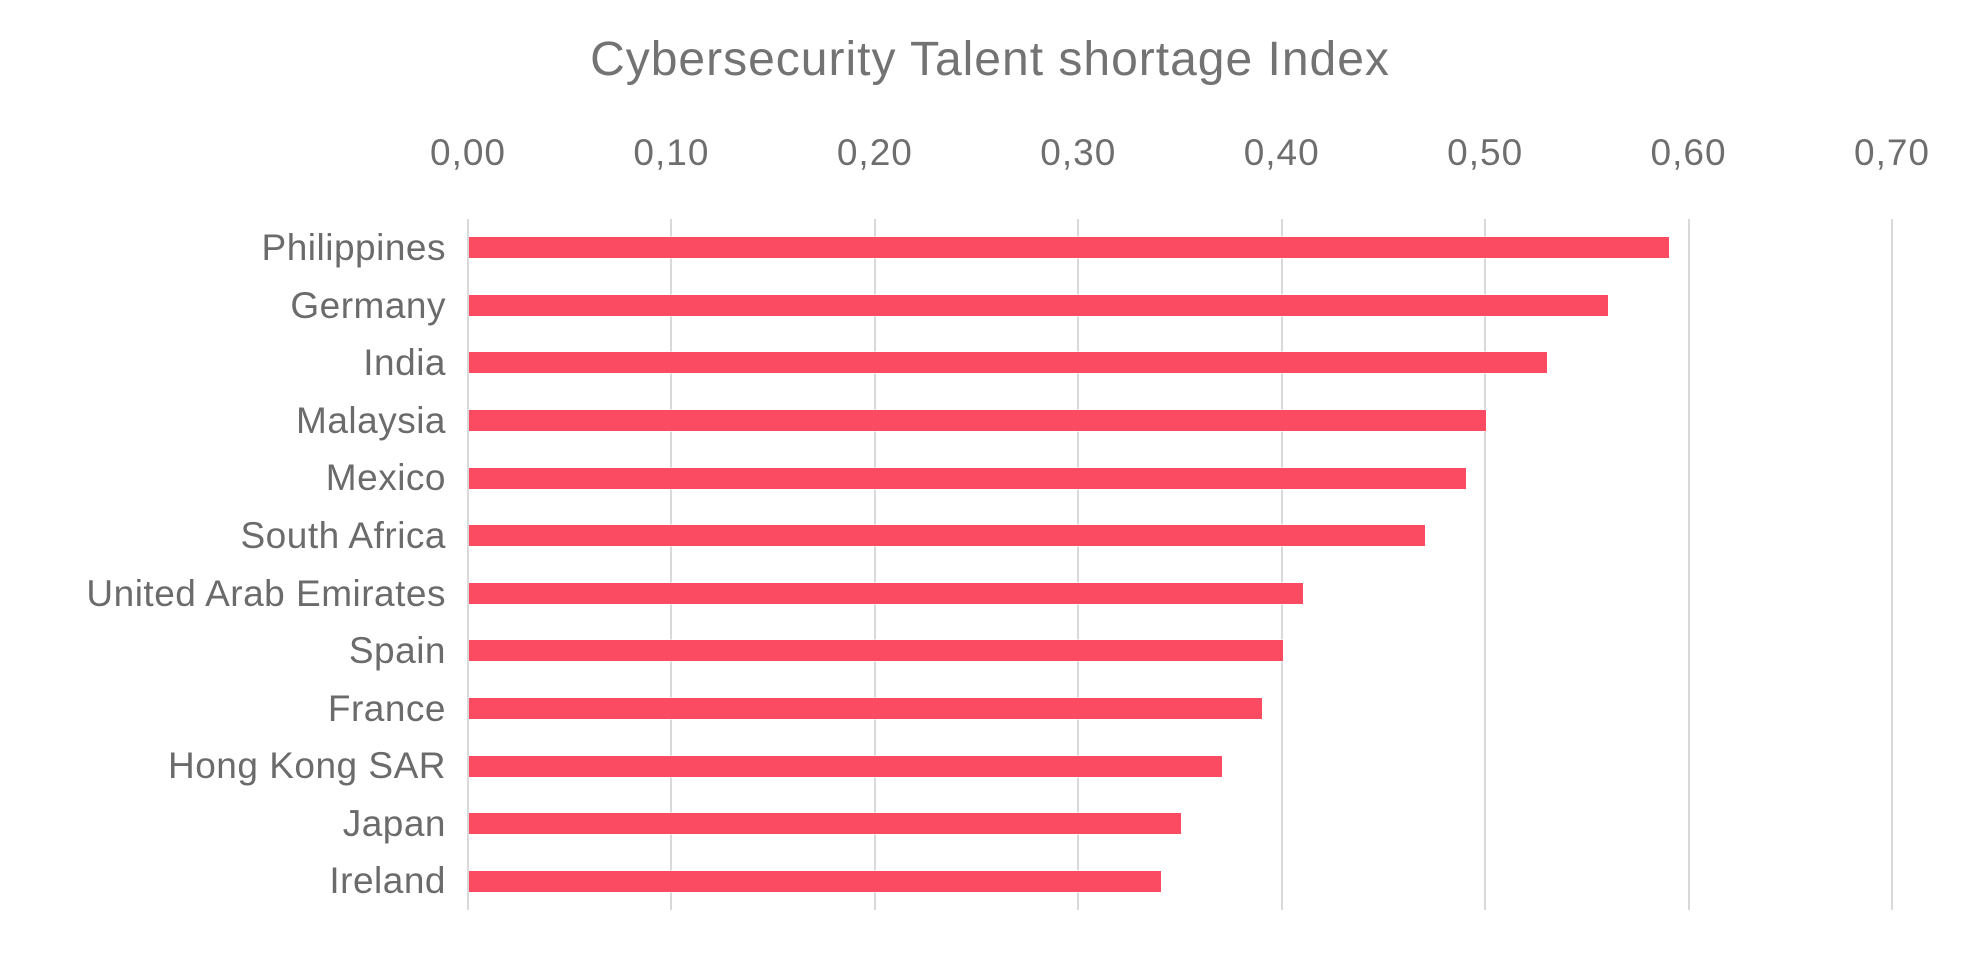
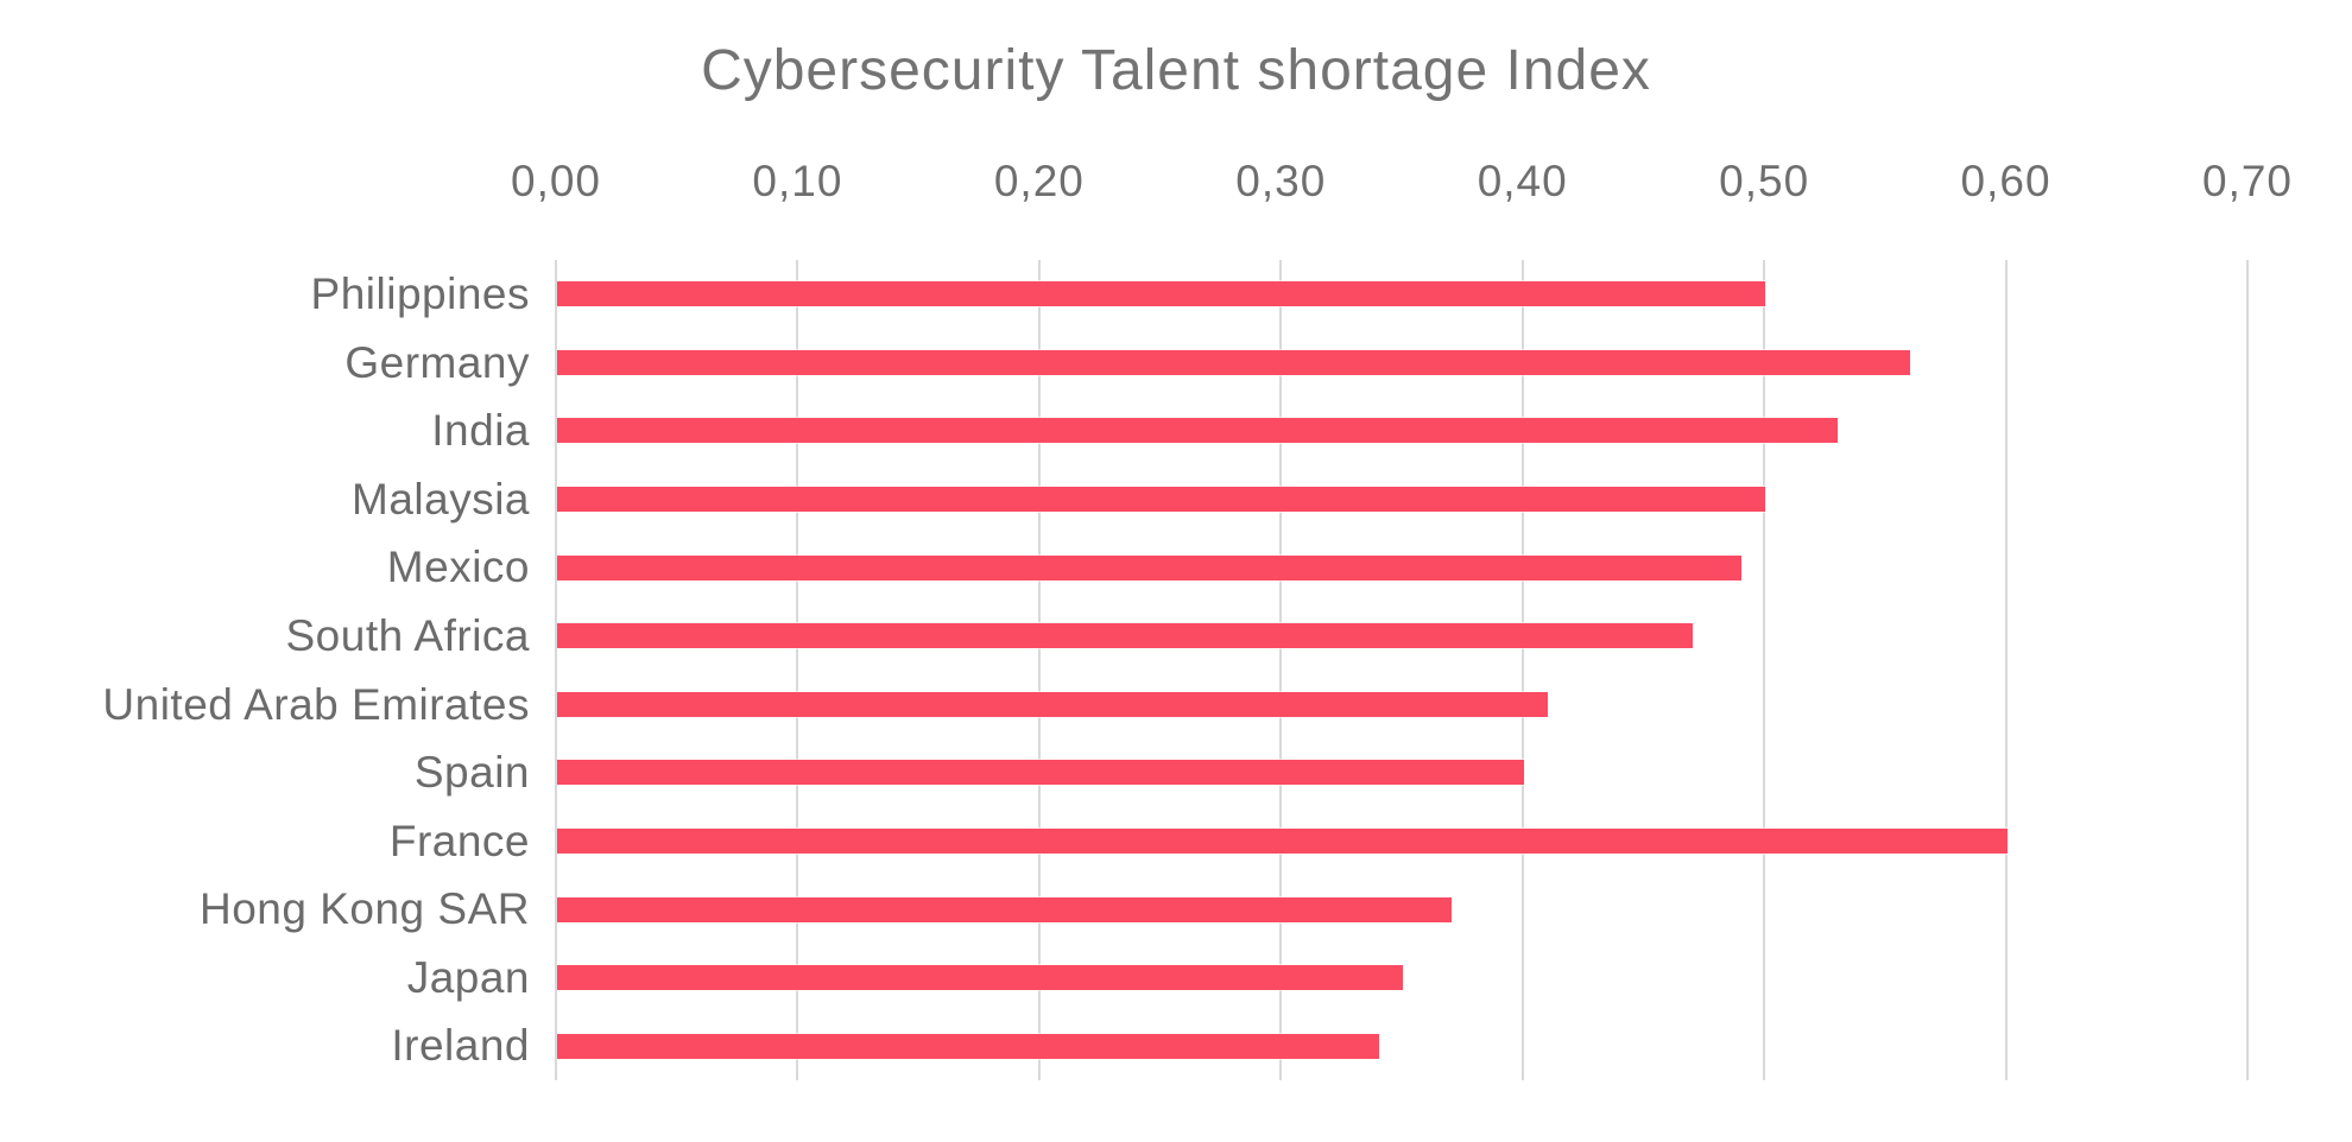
Philippines: 0,59 -> 0,50
France: 0,39 -> 0,60
